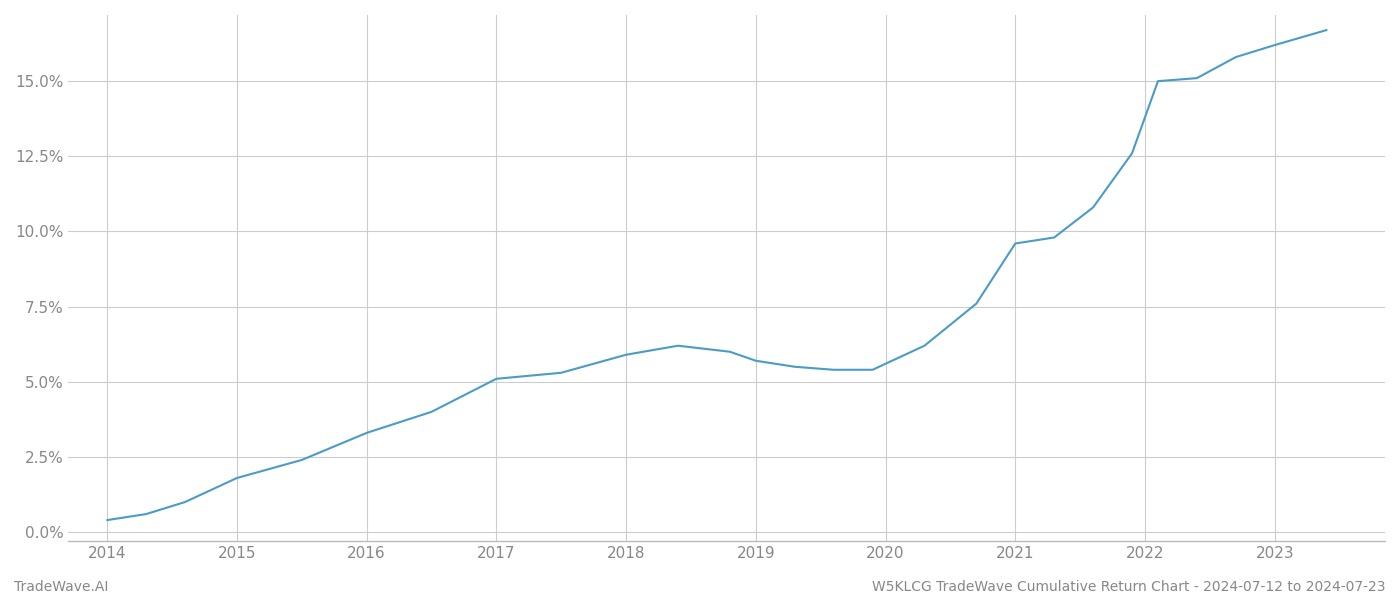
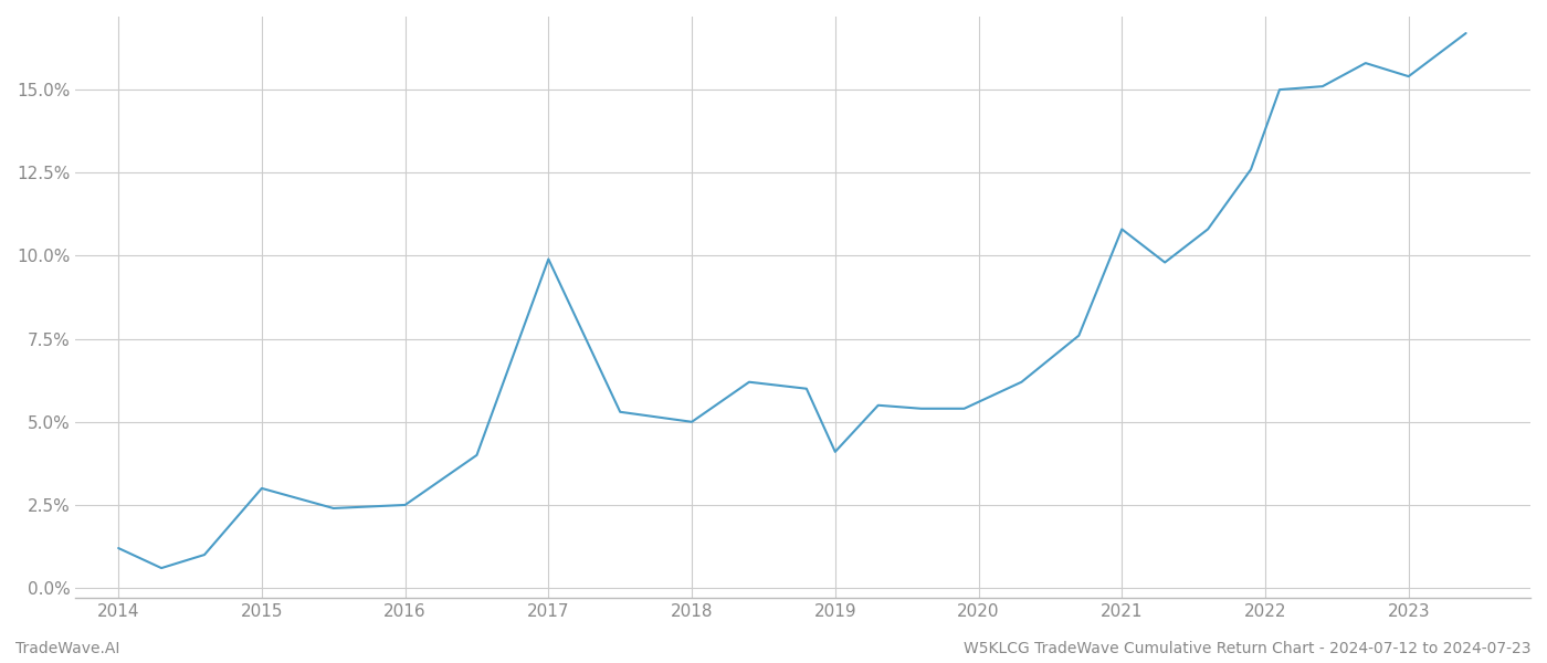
2014: 0.4% -> 1.2%
2015: 1.8% -> 3.0%
2016: 3.3% -> 2.5%
2017: 5.1% -> 9.9%
2018: 5.9% -> 5.0%
2019: 5.7% -> 4.1%
2021: 9.6% -> 10.8%
2023: 16.2% -> 15.4%
